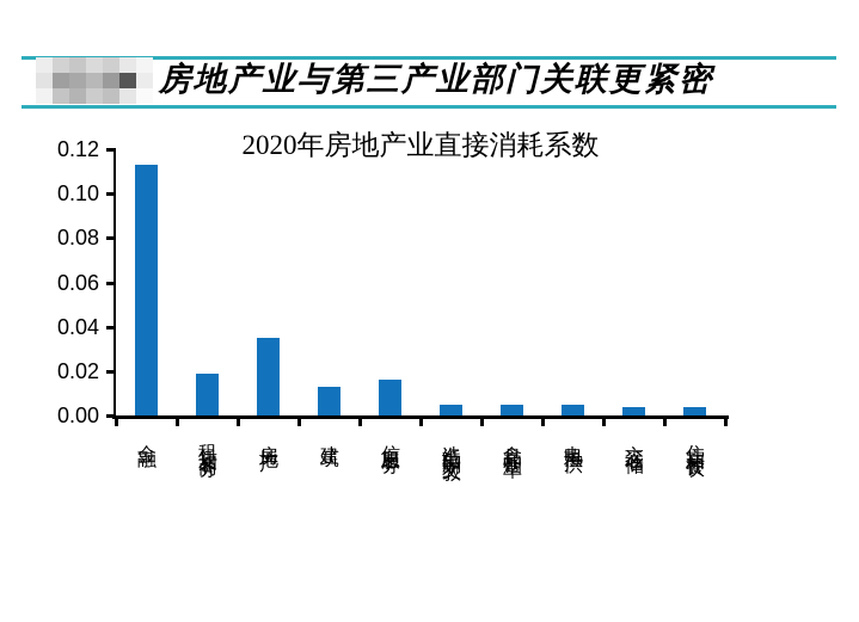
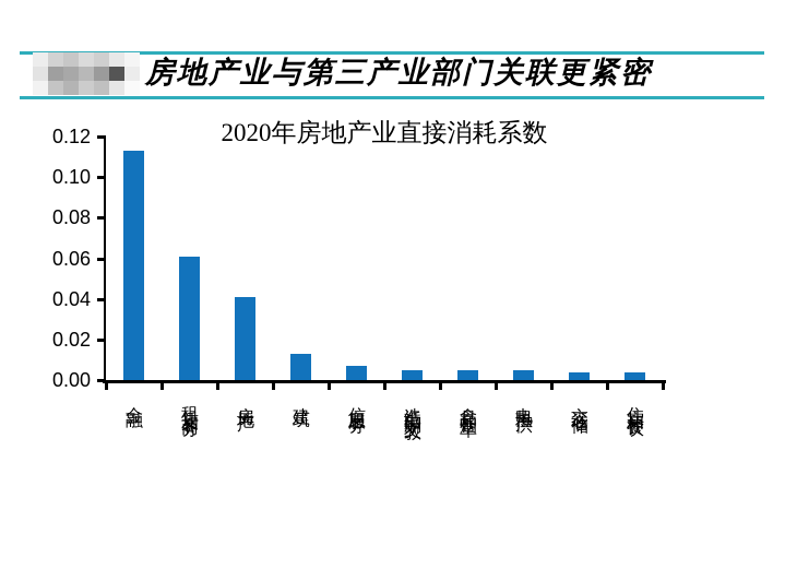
租赁和商务: 0.019 -> 0.061
房地产: 0.035 -> 0.041
信息服务: 0.016 -> 0.007
